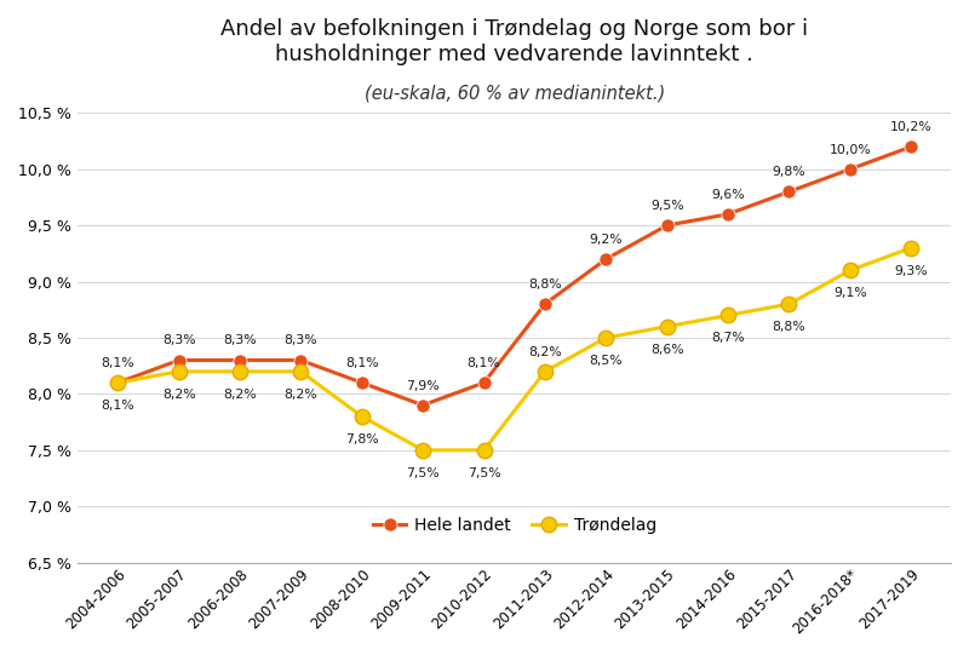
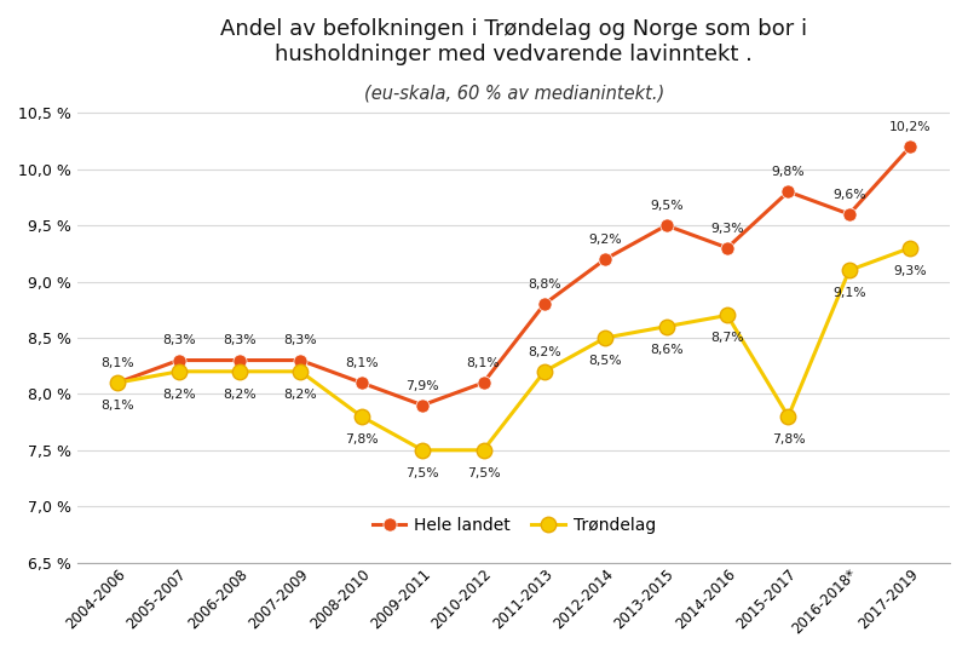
Hele landet/2014-2016: 9,6% -> 9,3%
Trøndelag/2015-2017: 8,8% -> 7,8%
Hele landet/2016-2018*: 10,0% -> 9,6%
